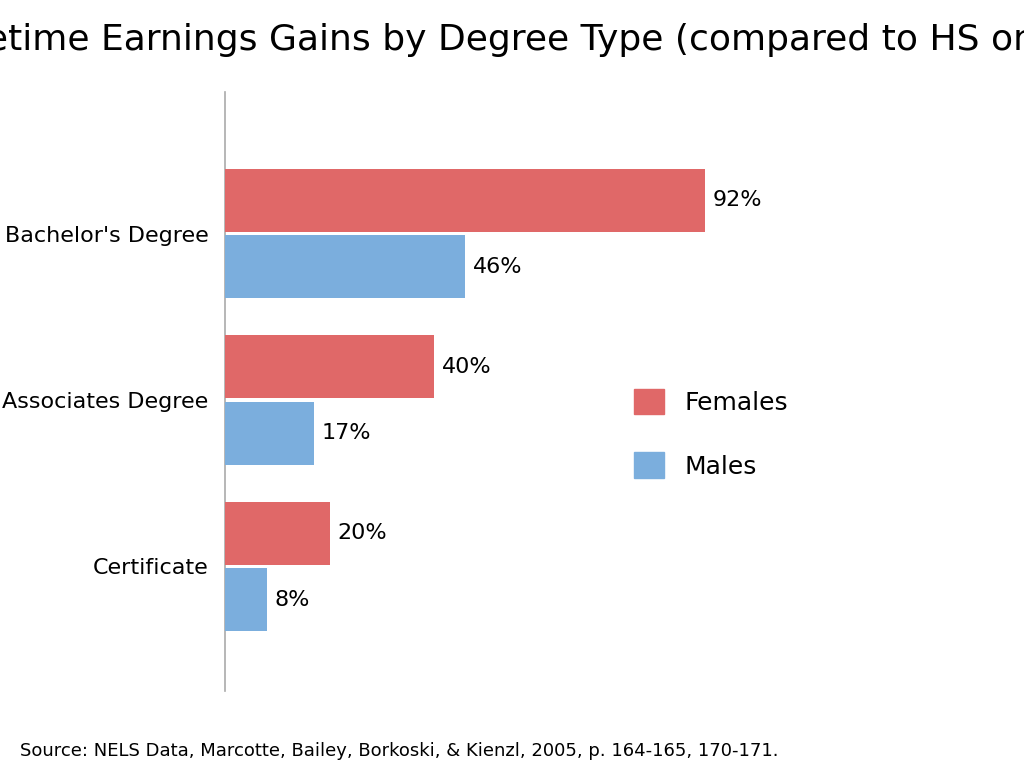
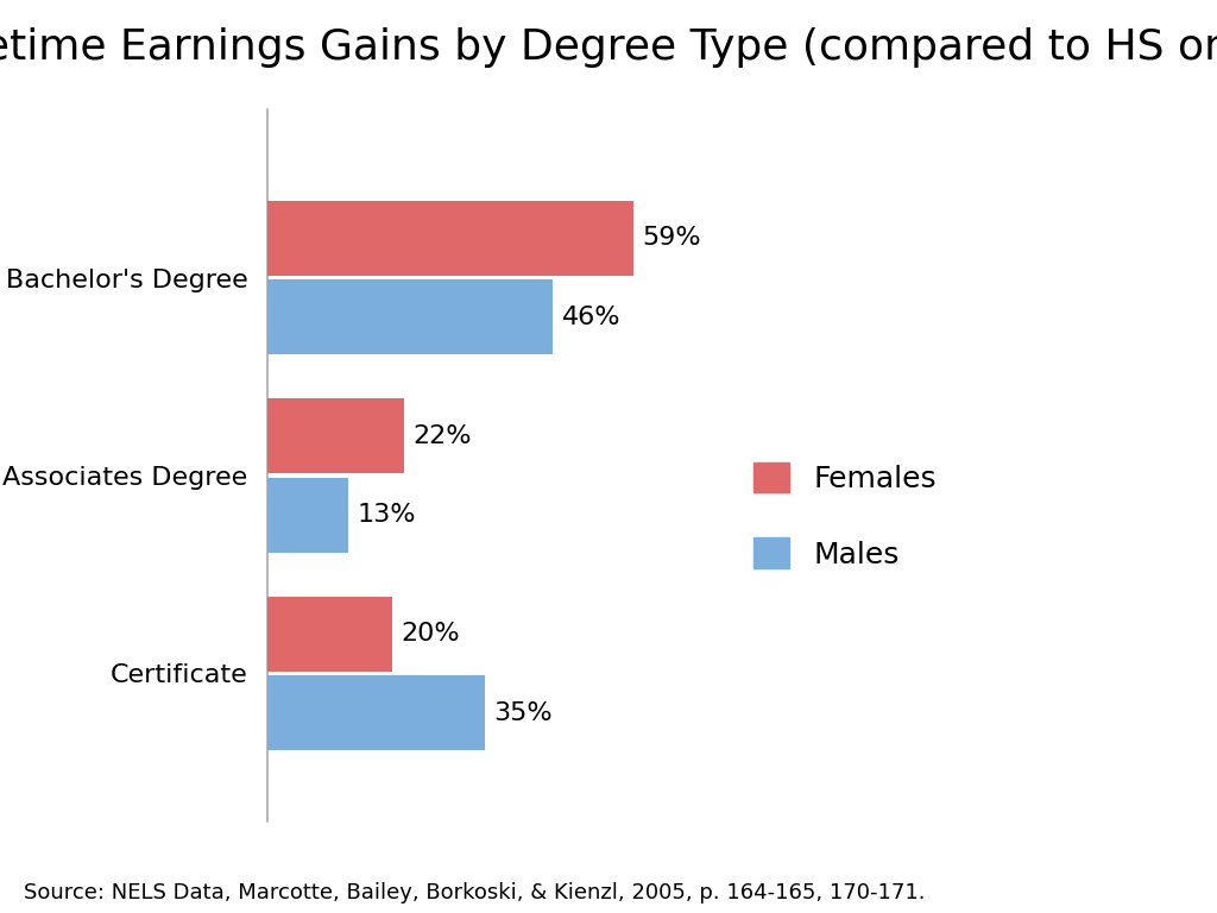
Females/Bachelor's Degree: 92% -> 59%
Females/Associates Degree: 40% -> 22%
Males/Associates Degree: 17% -> 13%
Males/Certificate: 8% -> 35%
